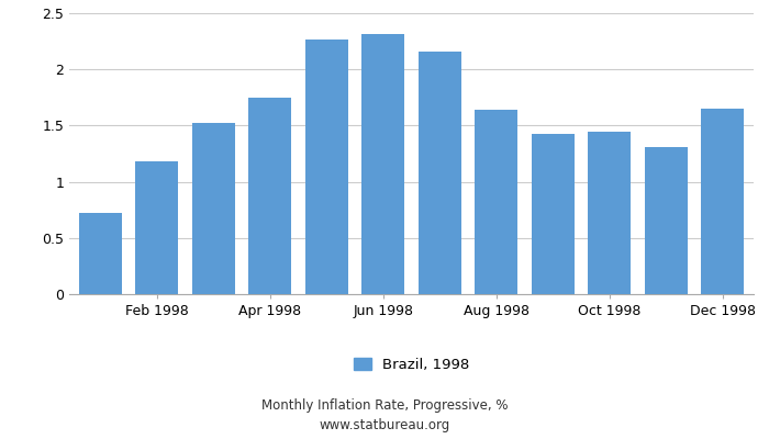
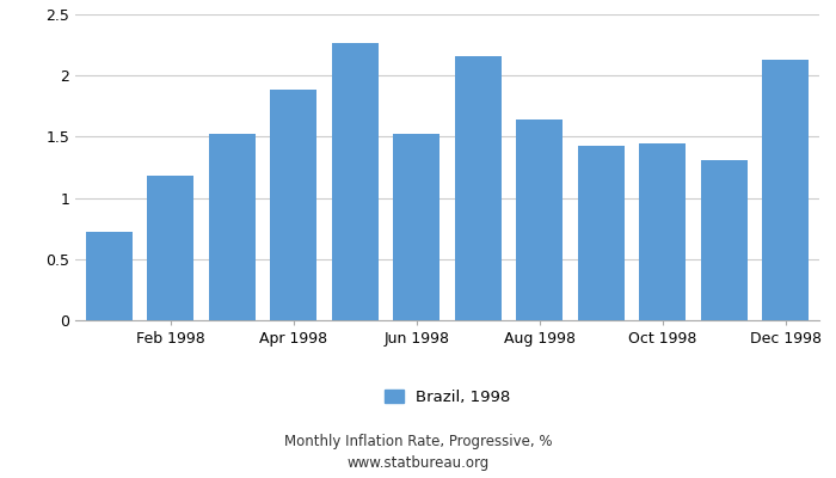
Apr 1998: 1.75 -> 1.88
Jun 1998: 2.31 -> 1.52
Dec 1998: 1.65 -> 2.13
